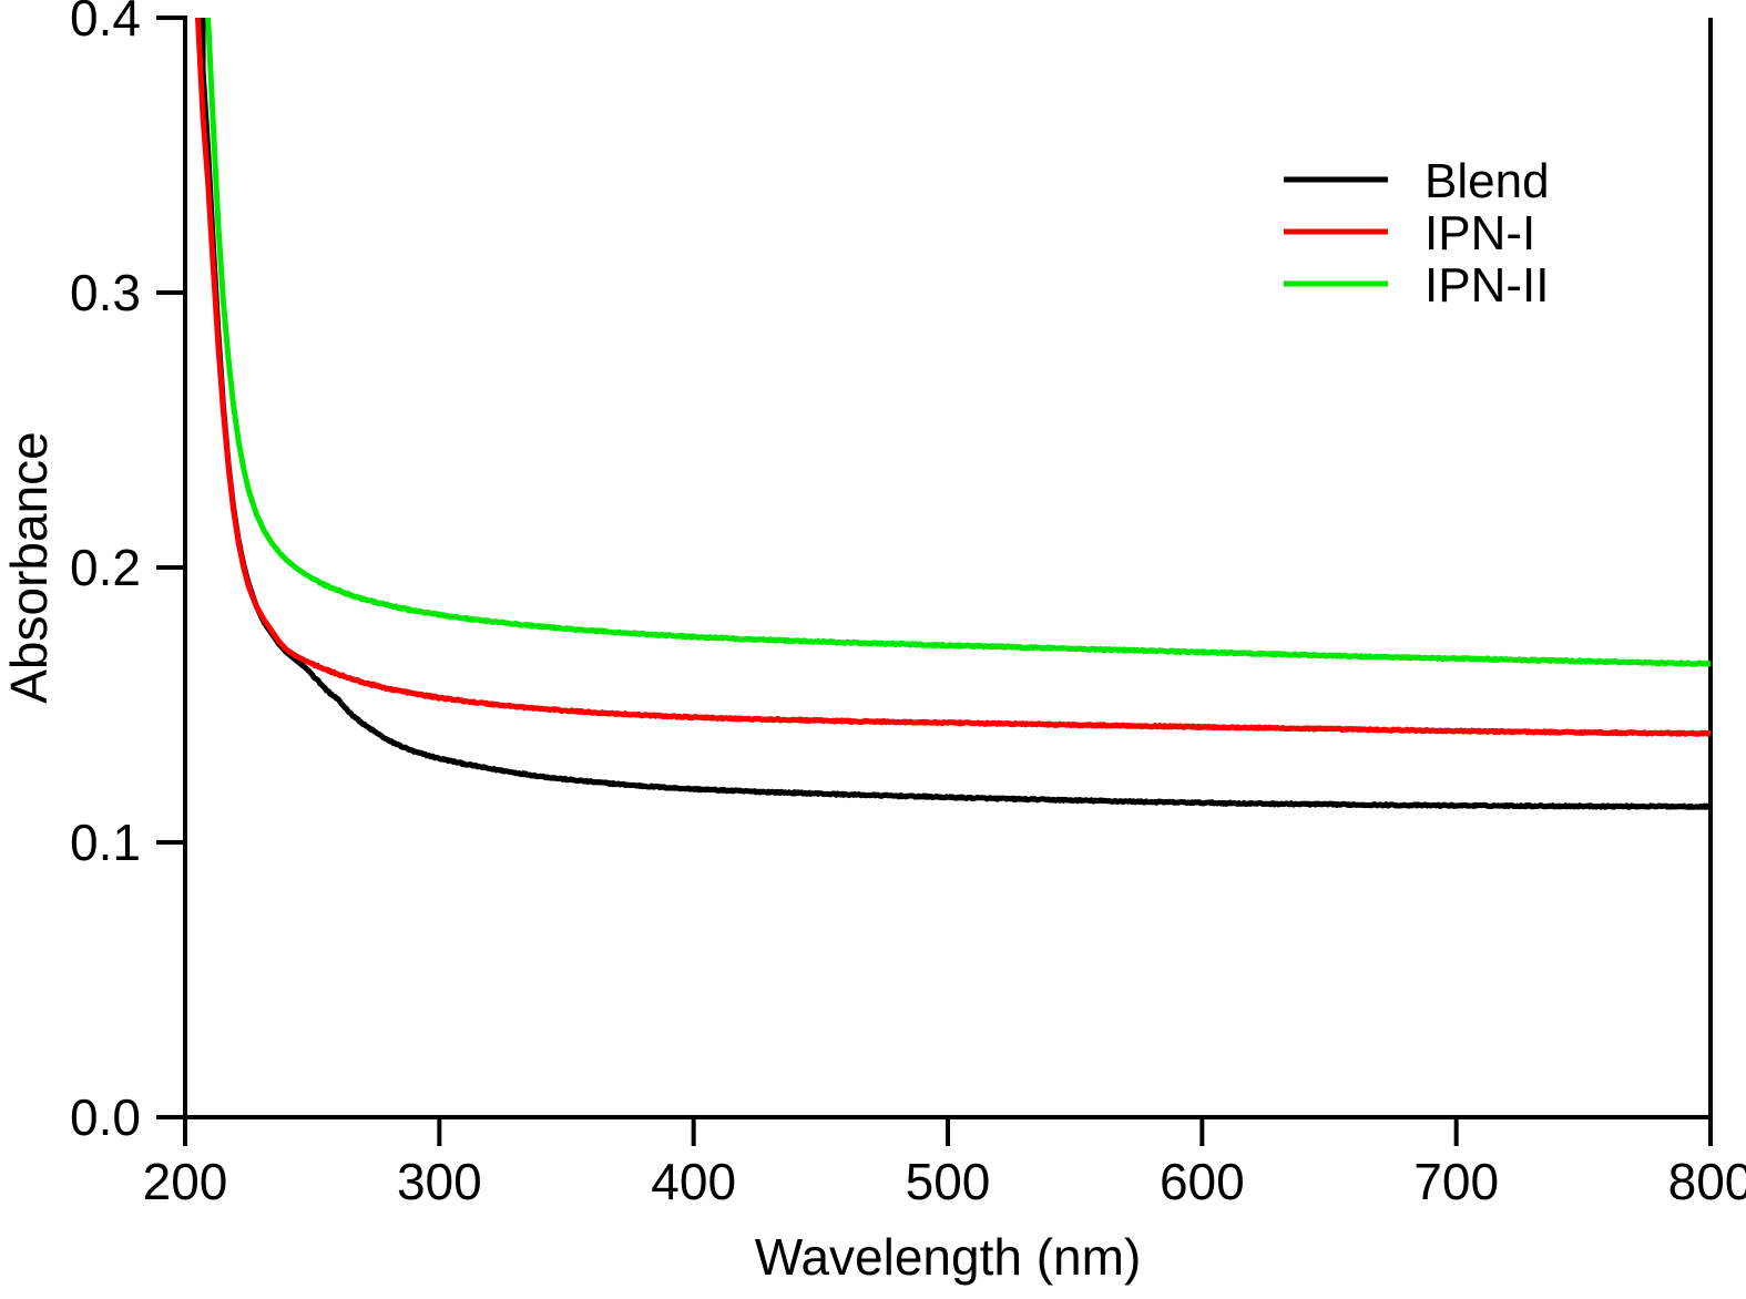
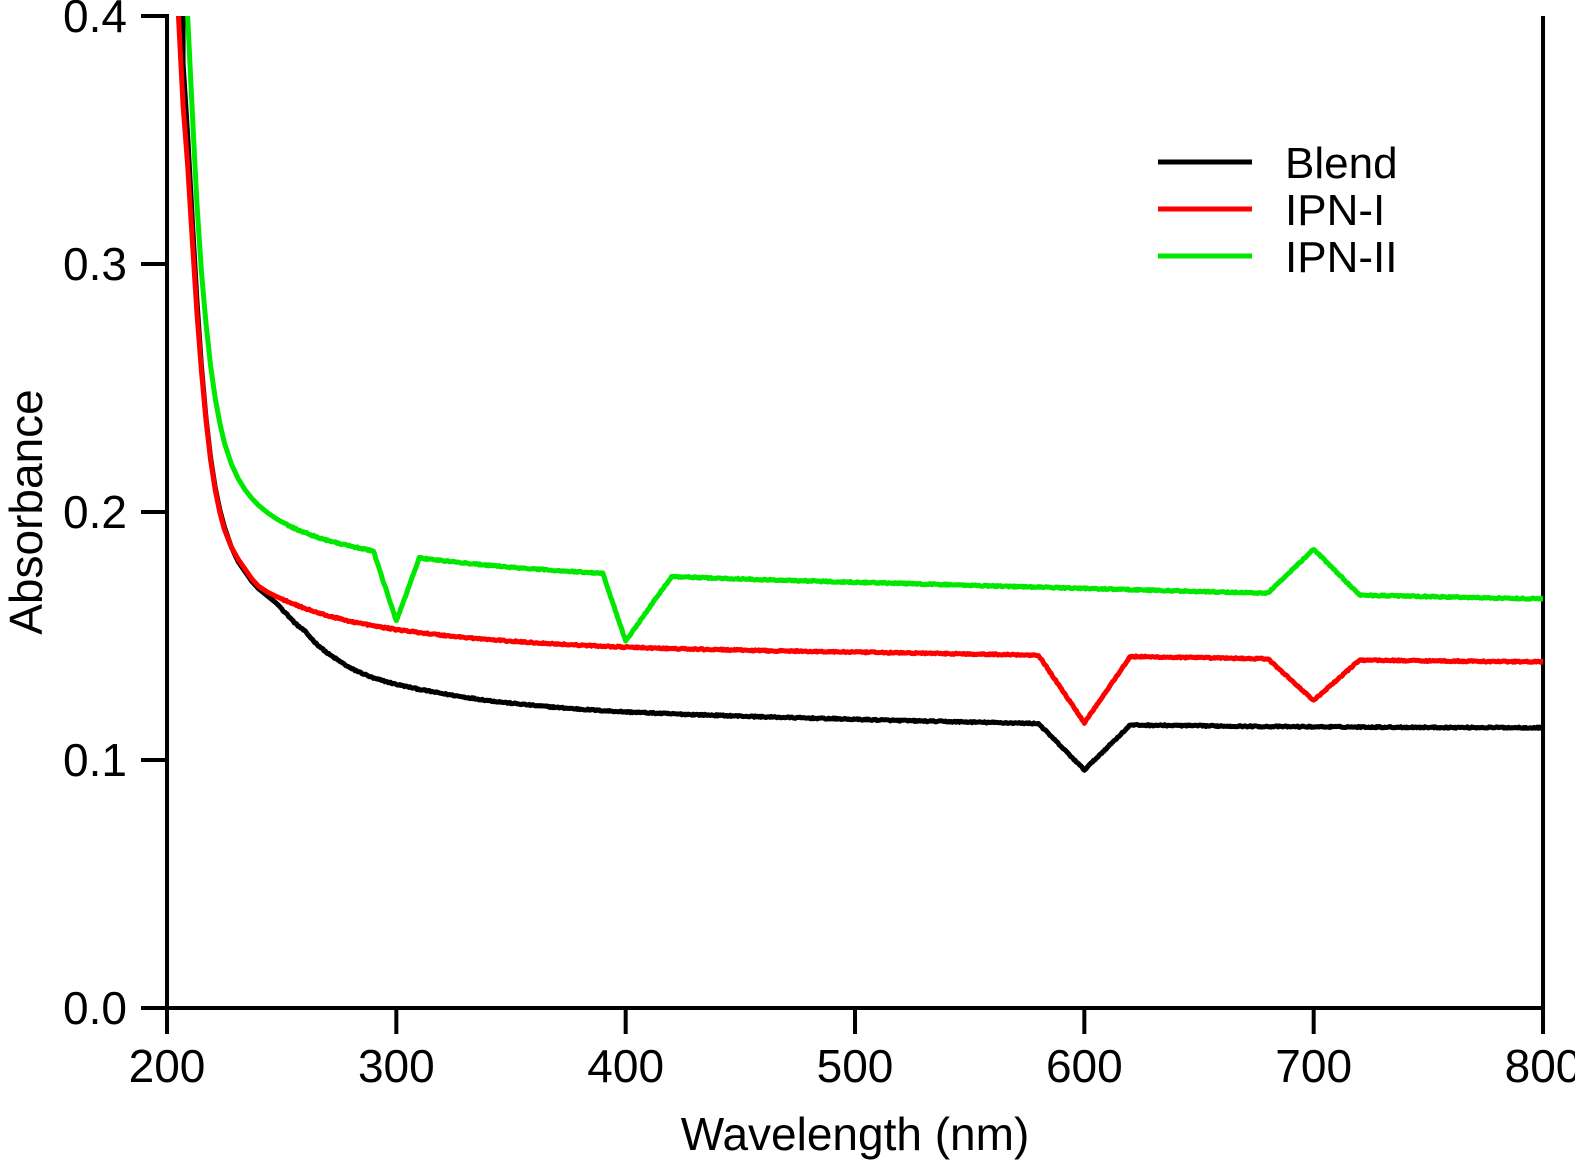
IPN-II/300: 0.183 -> 0.156
IPN-II/400: 0.175 -> 0.148
Blend/600: 0.114 -> 0.096
IPN-I/600: 0.142 -> 0.115
IPN-I/700: 0.141 -> 0.124
IPN-II/700: 0.167 -> 0.185
